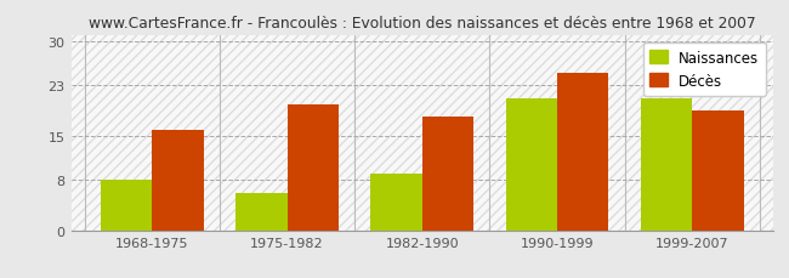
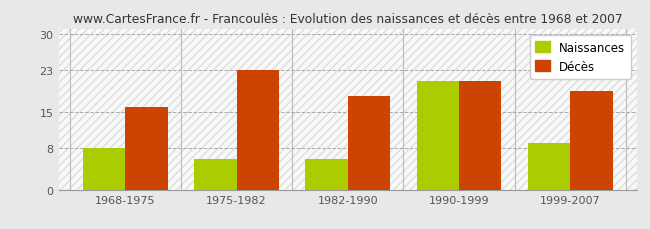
Décès/1975-1982: 20 -> 23
Naissances/1982-1990: 9 -> 6
Décès/1990-1999: 25 -> 21
Naissances/1999-2007: 21 -> 9
